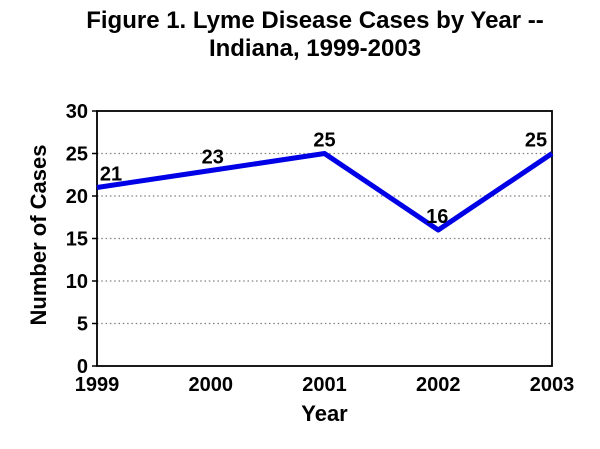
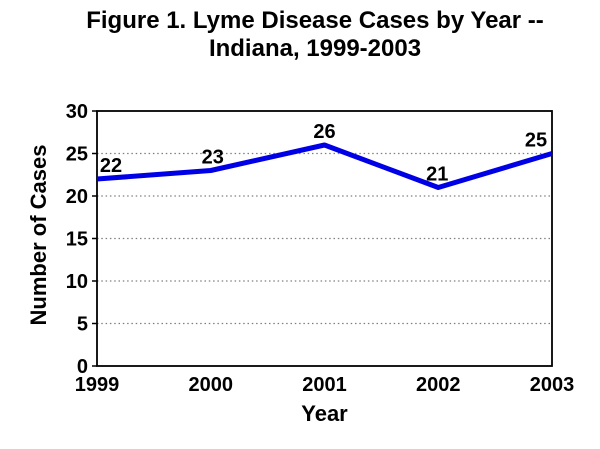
1999: 21 -> 22
2001: 25 -> 26
2002: 16 -> 21
